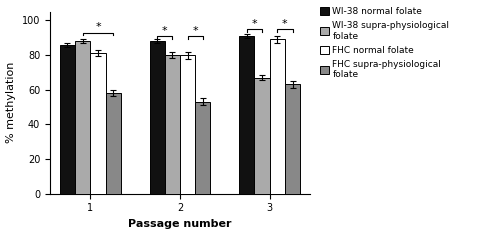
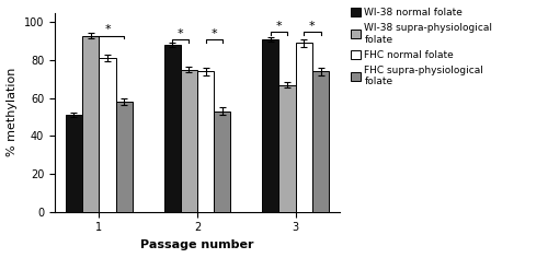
WI-38 normal folate/1: 86 -> 51
WI-38 supra-physiological folate/1: 88 -> 93
WI-38 supra-physiological folate/2: 80 -> 75
FHC normal folate/2: 80 -> 74
FHC supra-physiological folate/3: 63 -> 74
